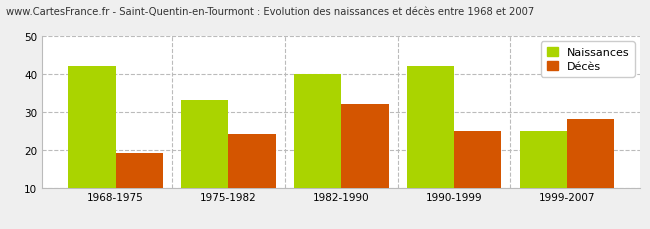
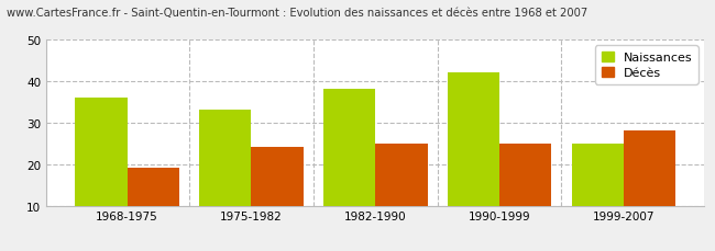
Naissances/1968-1975: 42 -> 36
Naissances/1982-1990: 40 -> 38
Décès/1982-1990: 32 -> 25
